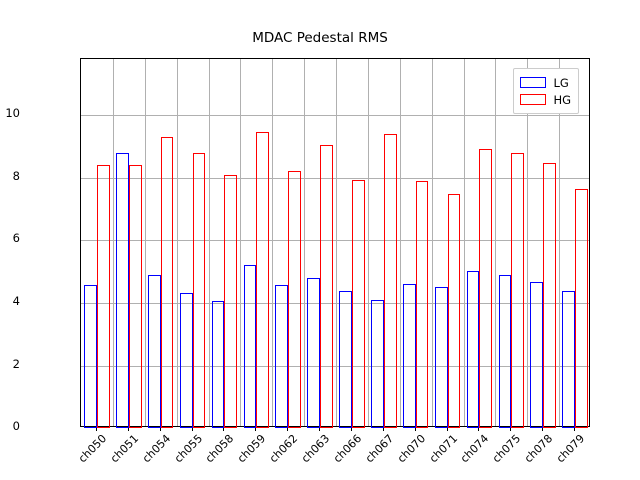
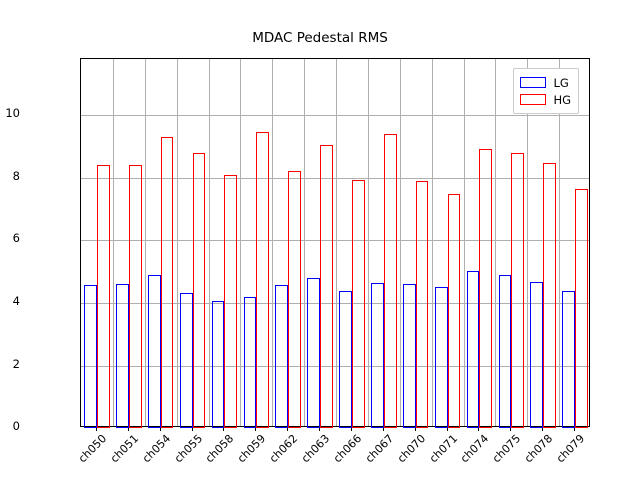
LG/ch051: 8.8 -> 4.6
LG/ch059: 5.2 -> 4.2
LG/ch067: 4.1 -> 4.6
